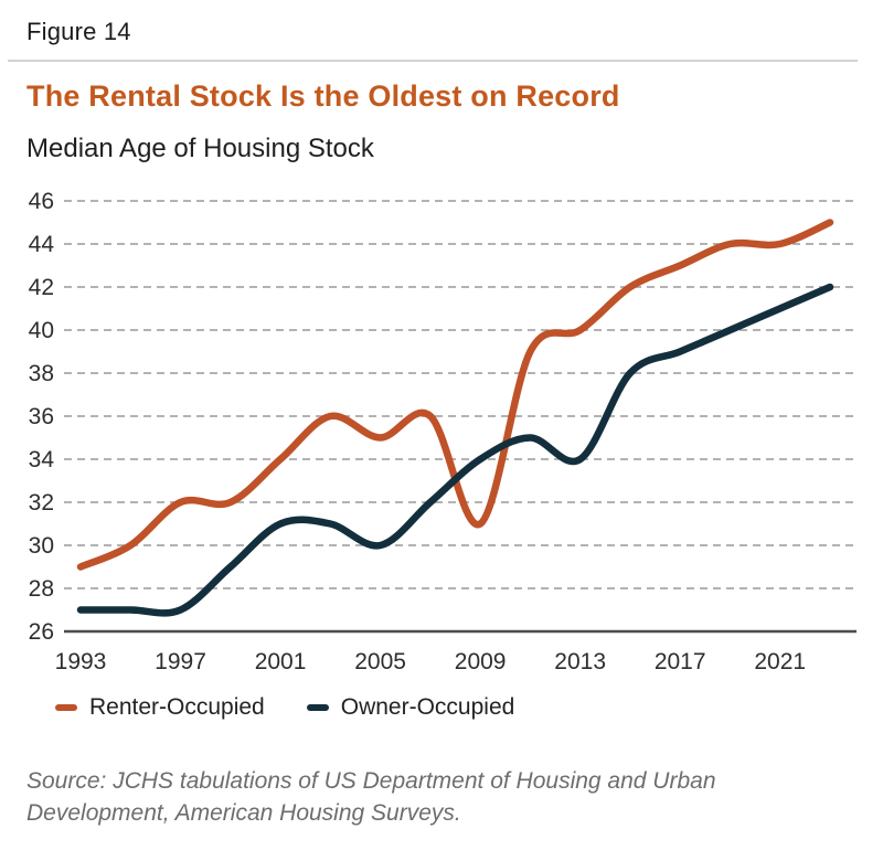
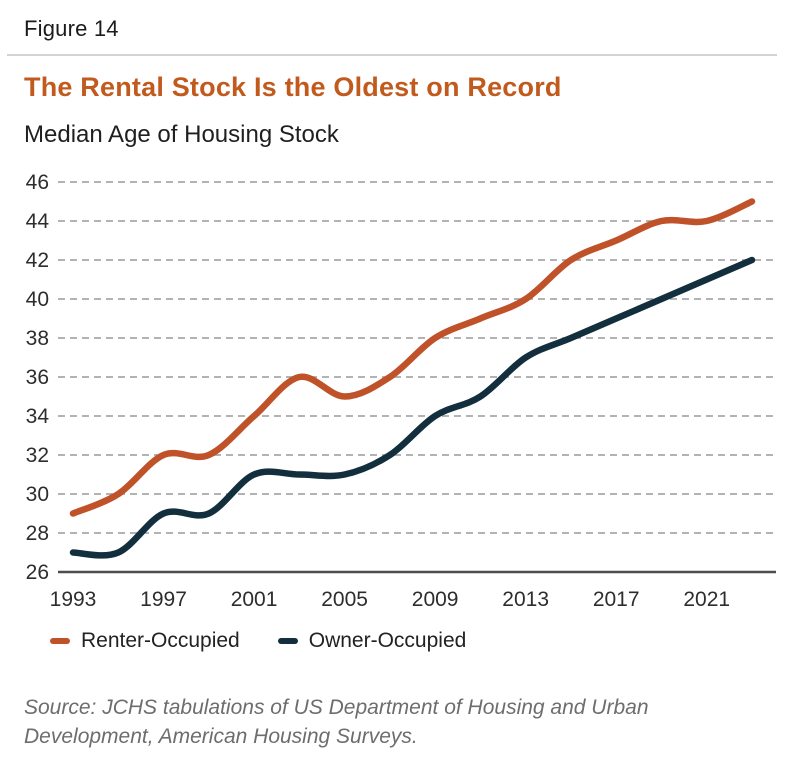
Owner-Occupied/1997: 27 -> 29
Owner-Occupied/2005: 30 -> 31
Renter-Occupied/2009: 31 -> 38
Owner-Occupied/2013: 34 -> 37
